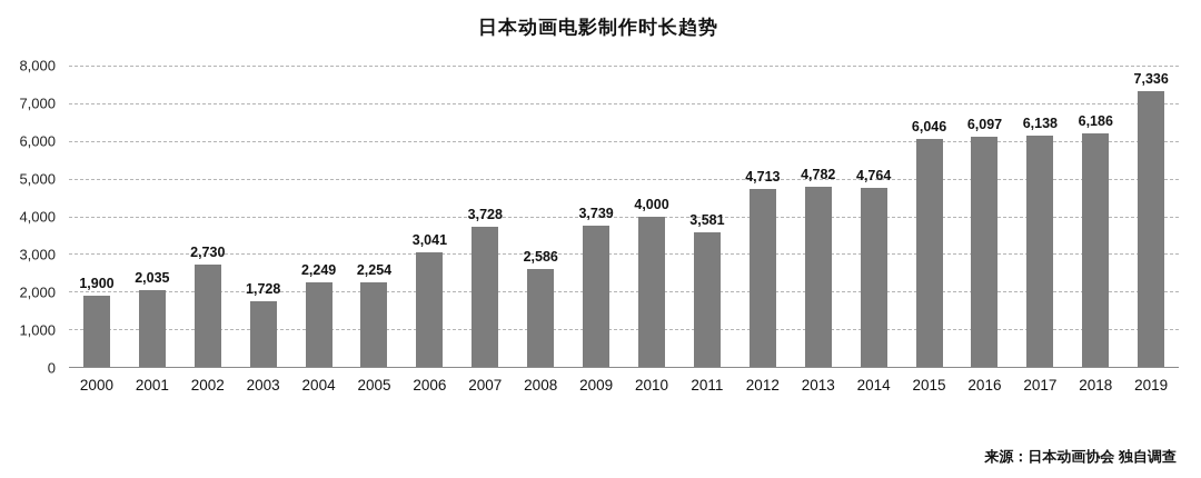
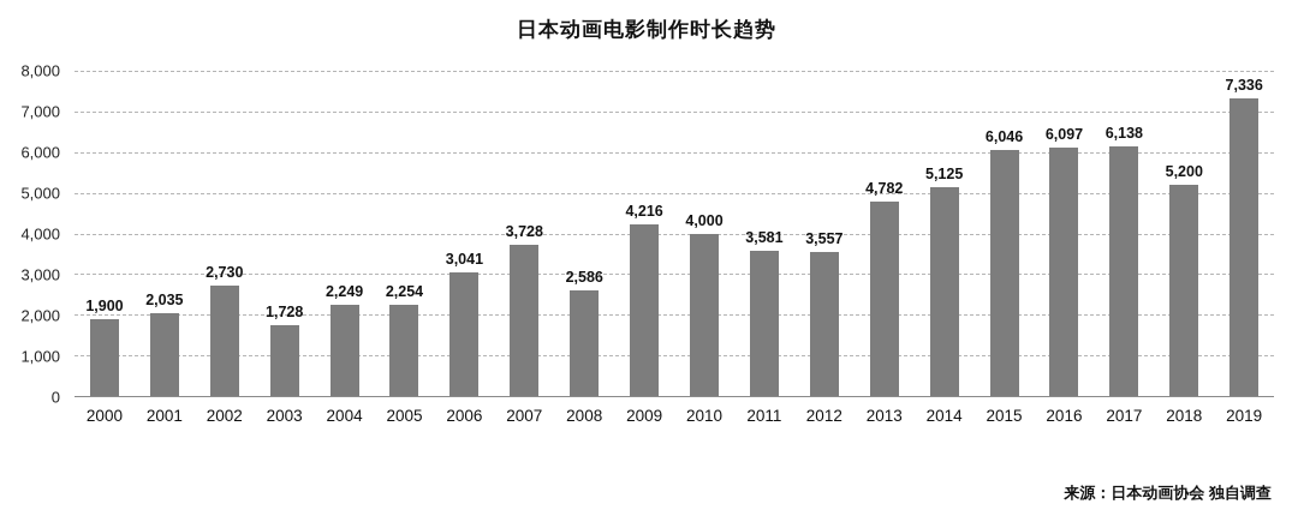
2009: 3,739 -> 4,216
2012: 4,713 -> 3,557
2014: 4,764 -> 5,125
2018: 6,186 -> 5,200
